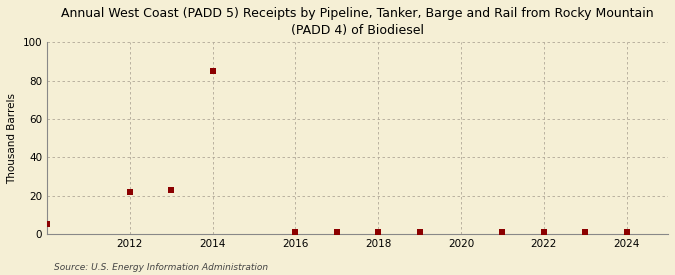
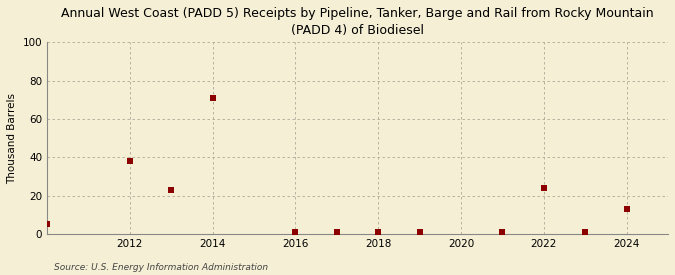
2012: 22 -> 38
2014: 85 -> 71
2022: 1 -> 24
2024: 1 -> 13
